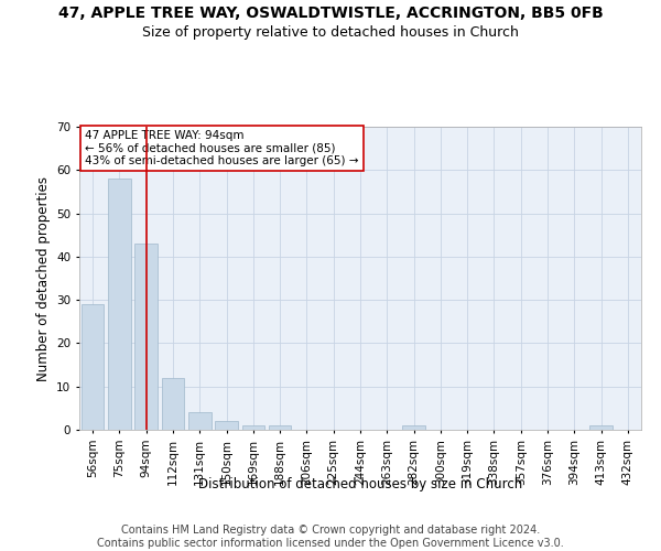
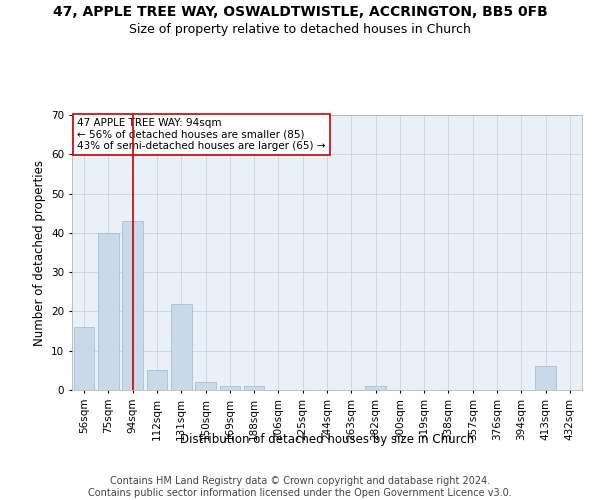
56sqm: 29 -> 16
75sqm: 58 -> 40
112sqm: 12 -> 5
131sqm: 4 -> 22
413sqm: 1 -> 6
